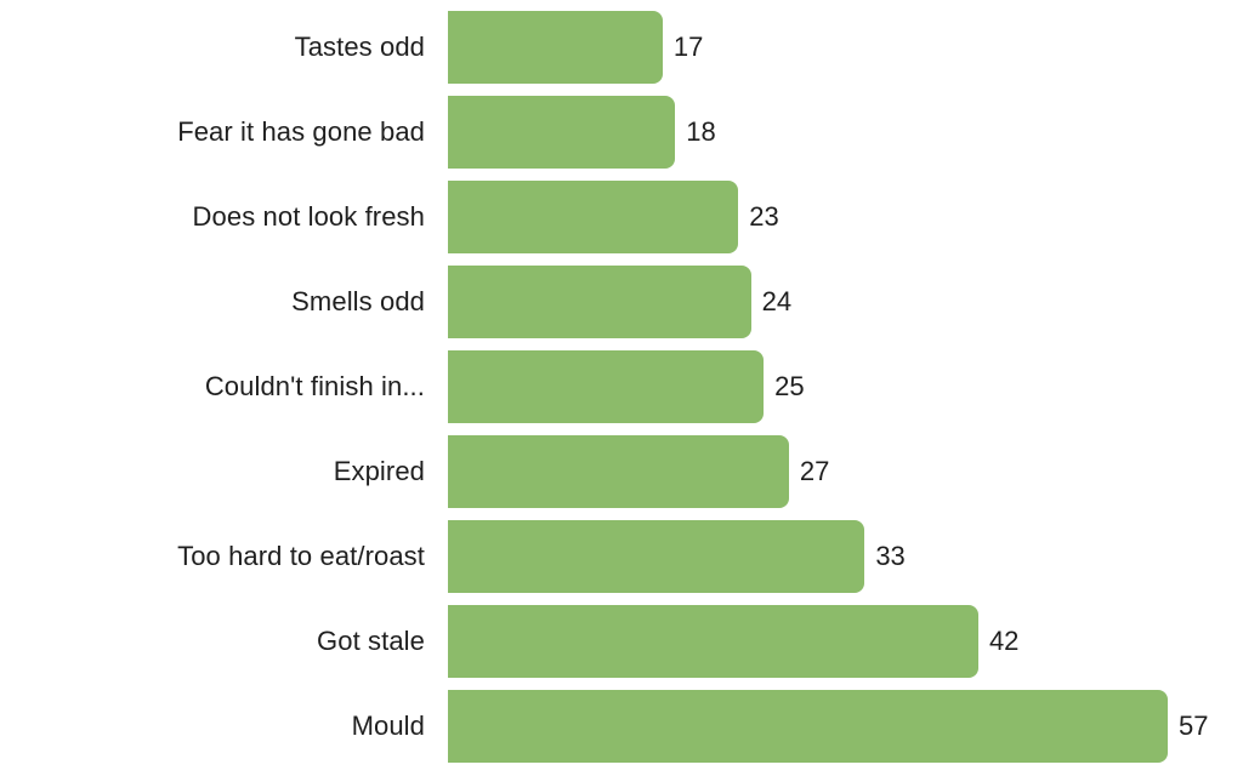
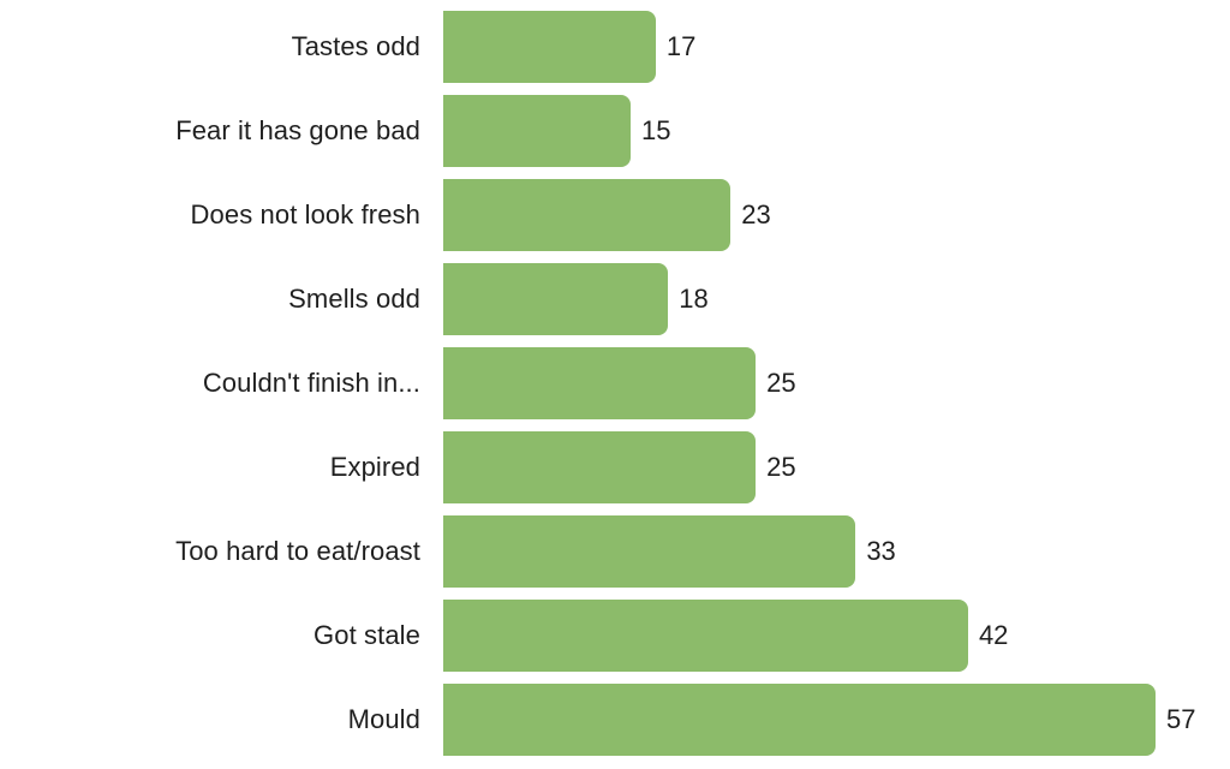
Fear it has gone bad: 18 -> 15
Smells odd: 24 -> 18
Expired: 27 -> 25
